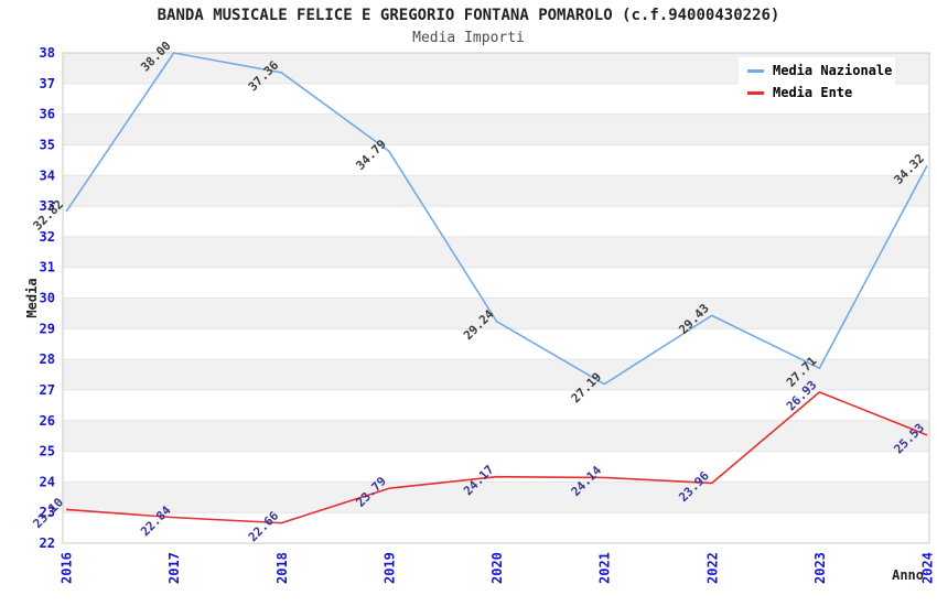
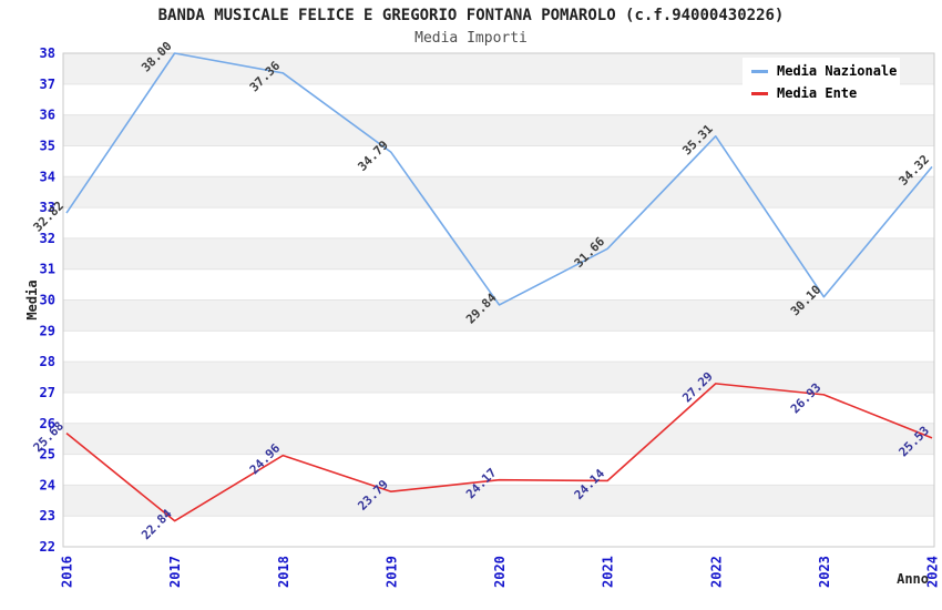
Media Ente/2016: 23.10 -> 25.68
Media Ente/2018: 22.66 -> 24.96
Media Nazionale/2020: 29.24 -> 29.84
Media Nazionale/2021: 27.19 -> 31.66
Media Nazionale/2022: 29.43 -> 35.31
Media Ente/2022: 23.96 -> 27.29
Media Nazionale/2023: 27.71 -> 30.10
